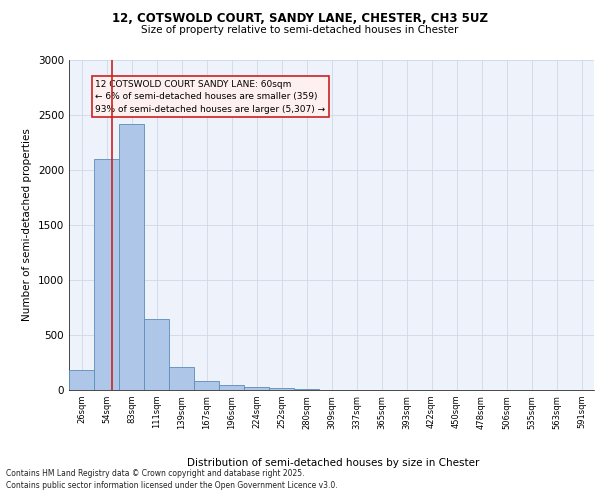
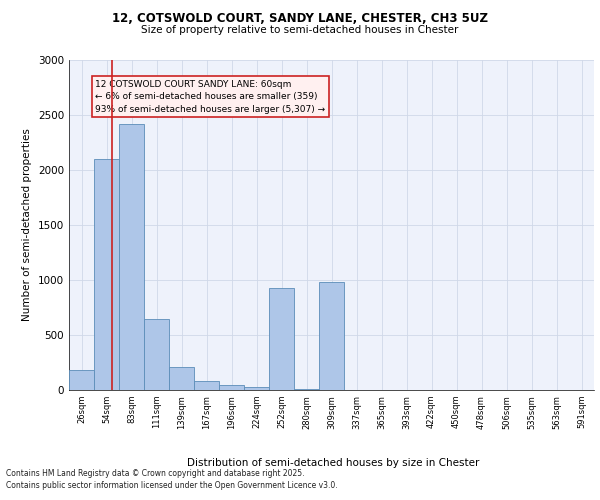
252sqm: 20 -> 930
309sqm: 0 -> 980
